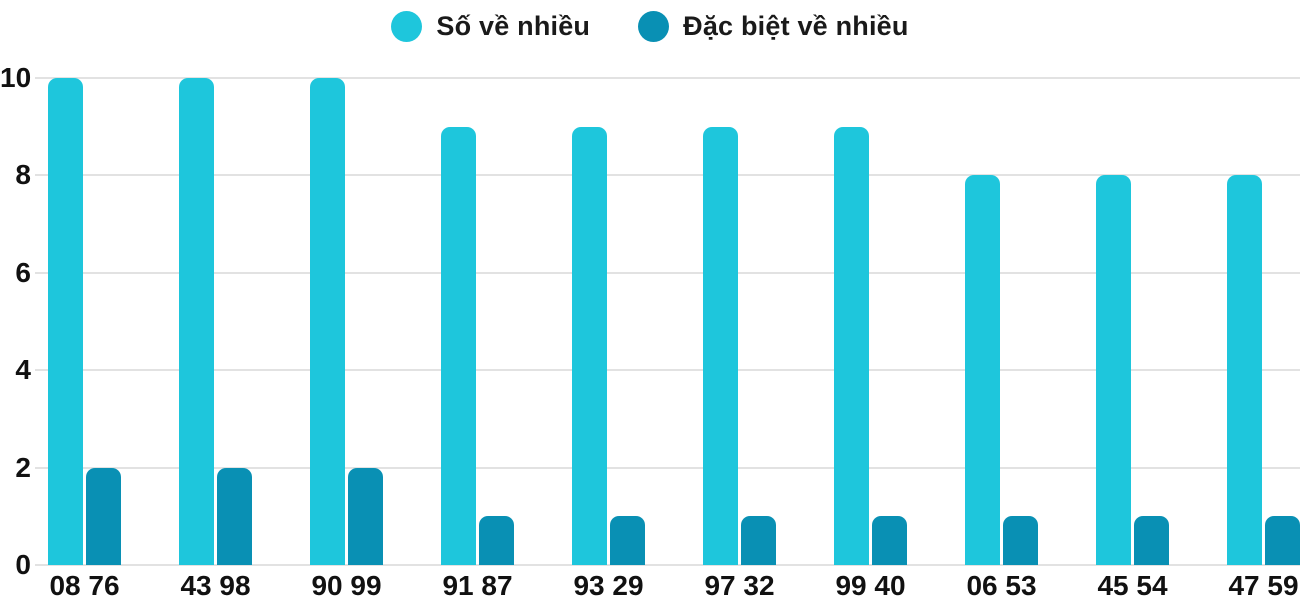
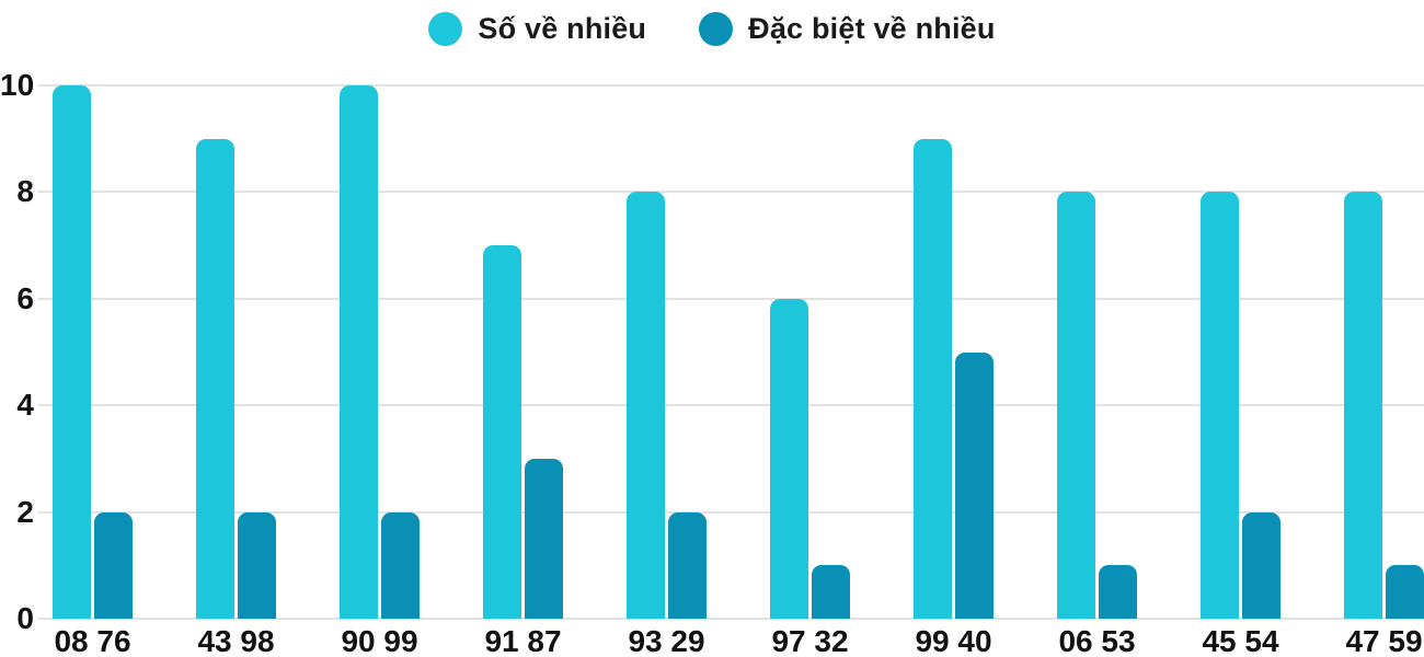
Số về nhiều/43 98: 10 -> 9
Số về nhiều/91 87: 9 -> 7
Đặc biệt về nhiều/91 87: 1 -> 3
Số về nhiều/93 29: 9 -> 8
Đặc biệt về nhiều/93 29: 1 -> 2
Số về nhiều/97 32: 9 -> 6
Đặc biệt về nhiều/99 40: 1 -> 5
Đặc biệt về nhiều/45 54: 1 -> 2
